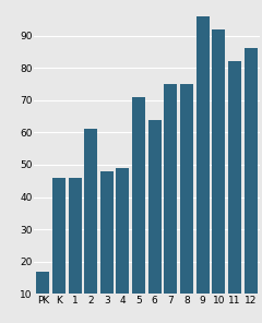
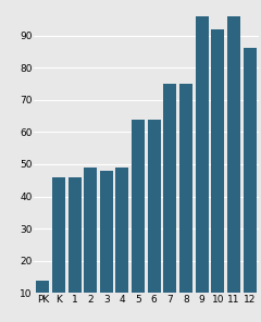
PK: 17 -> 14
2: 61 -> 49
5: 71 -> 64
11: 82 -> 96
